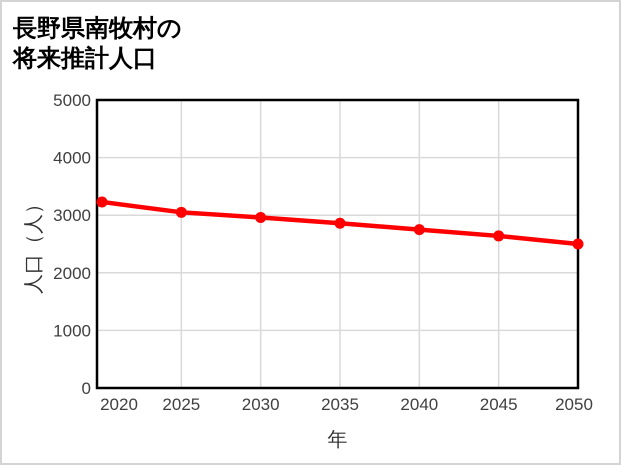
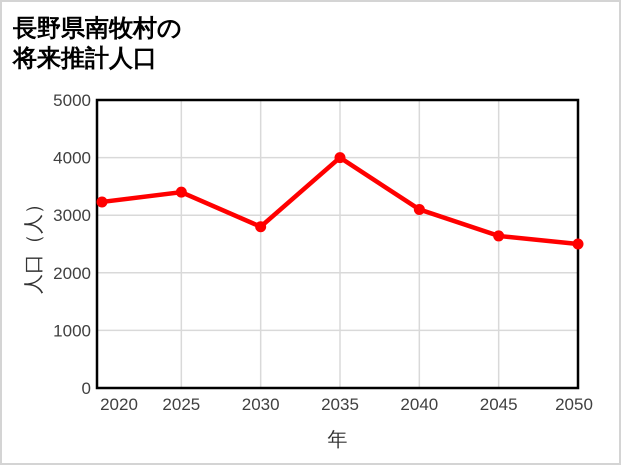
2025: 3000 -> 3400
2030: 3000 -> 2800
2035: 2900 -> 4000
2040: 2800 -> 3100
